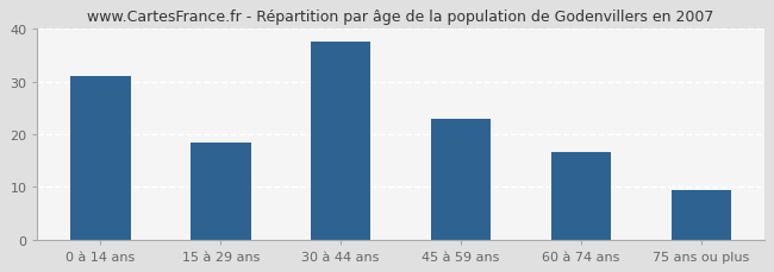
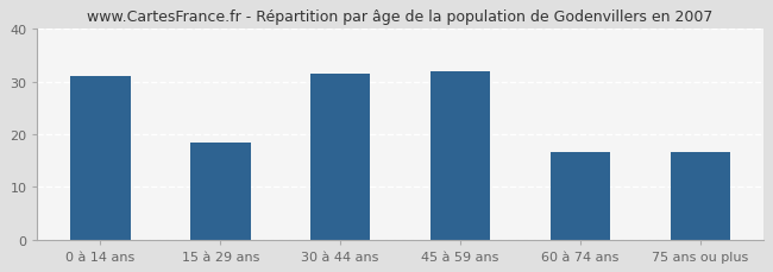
30 à 44 ans: 37.5 -> 31.5
45 à 59 ans: 23.0 -> 32.0
75 ans ou plus: 9.5 -> 16.5
